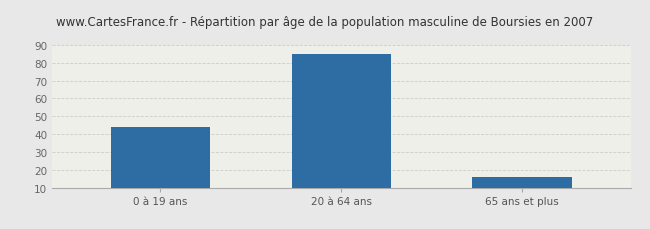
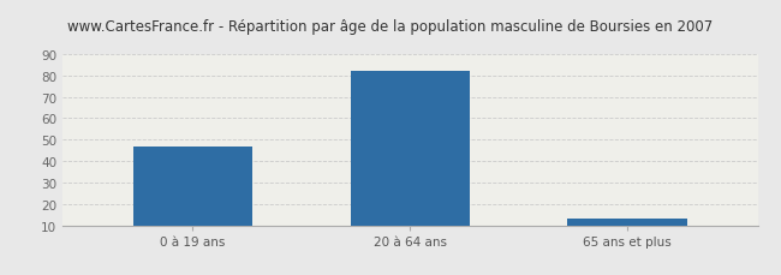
0 à 19 ans: 44 -> 47
20 à 64 ans: 85 -> 82
65 ans et plus: 16 -> 13
